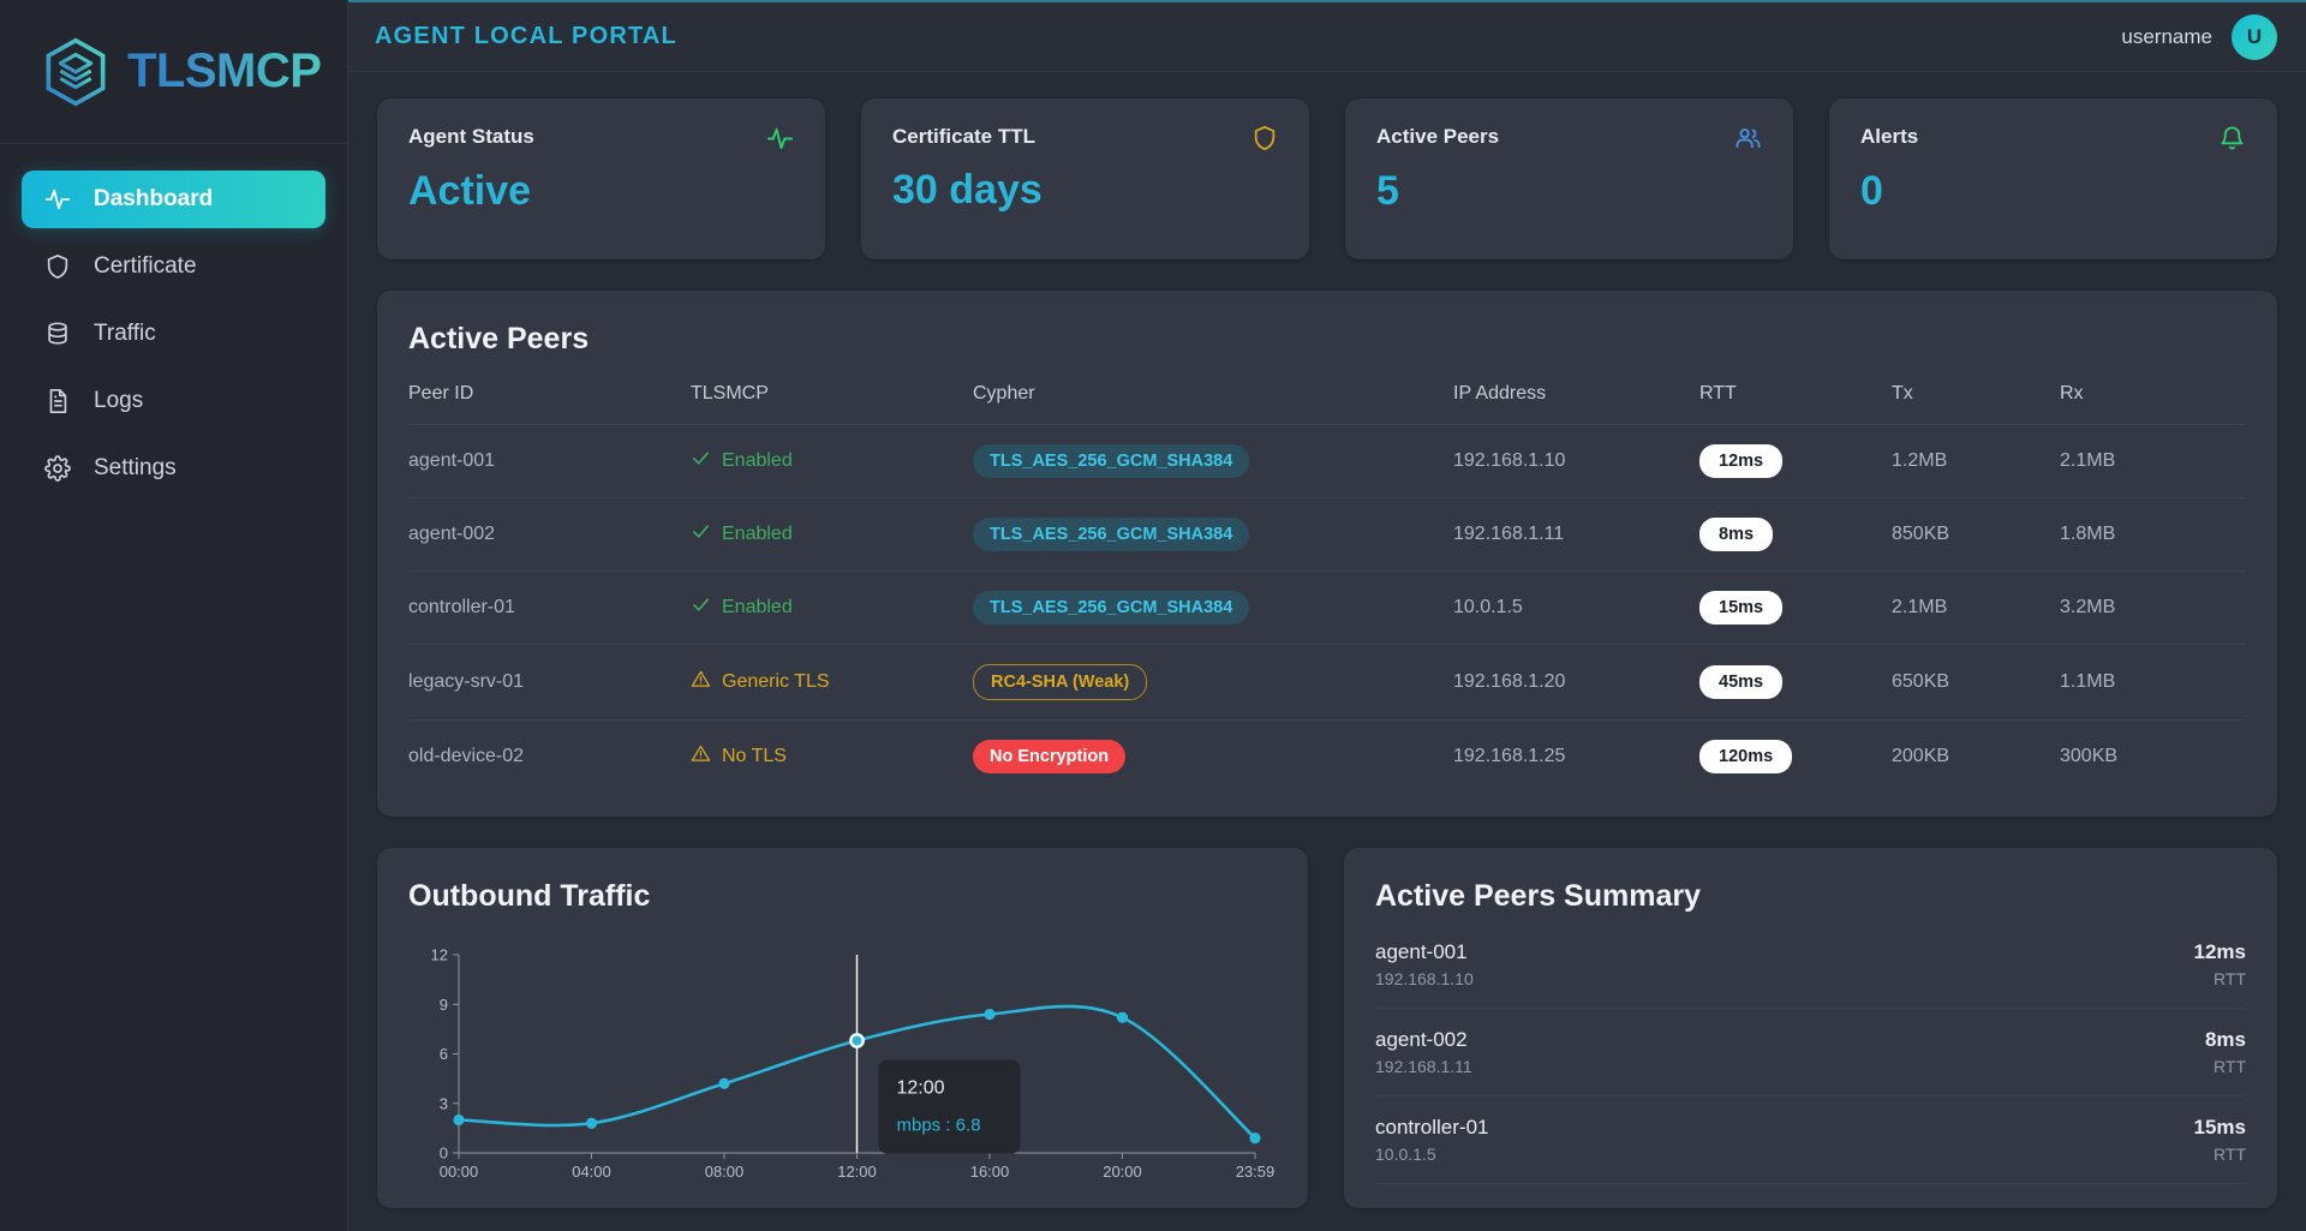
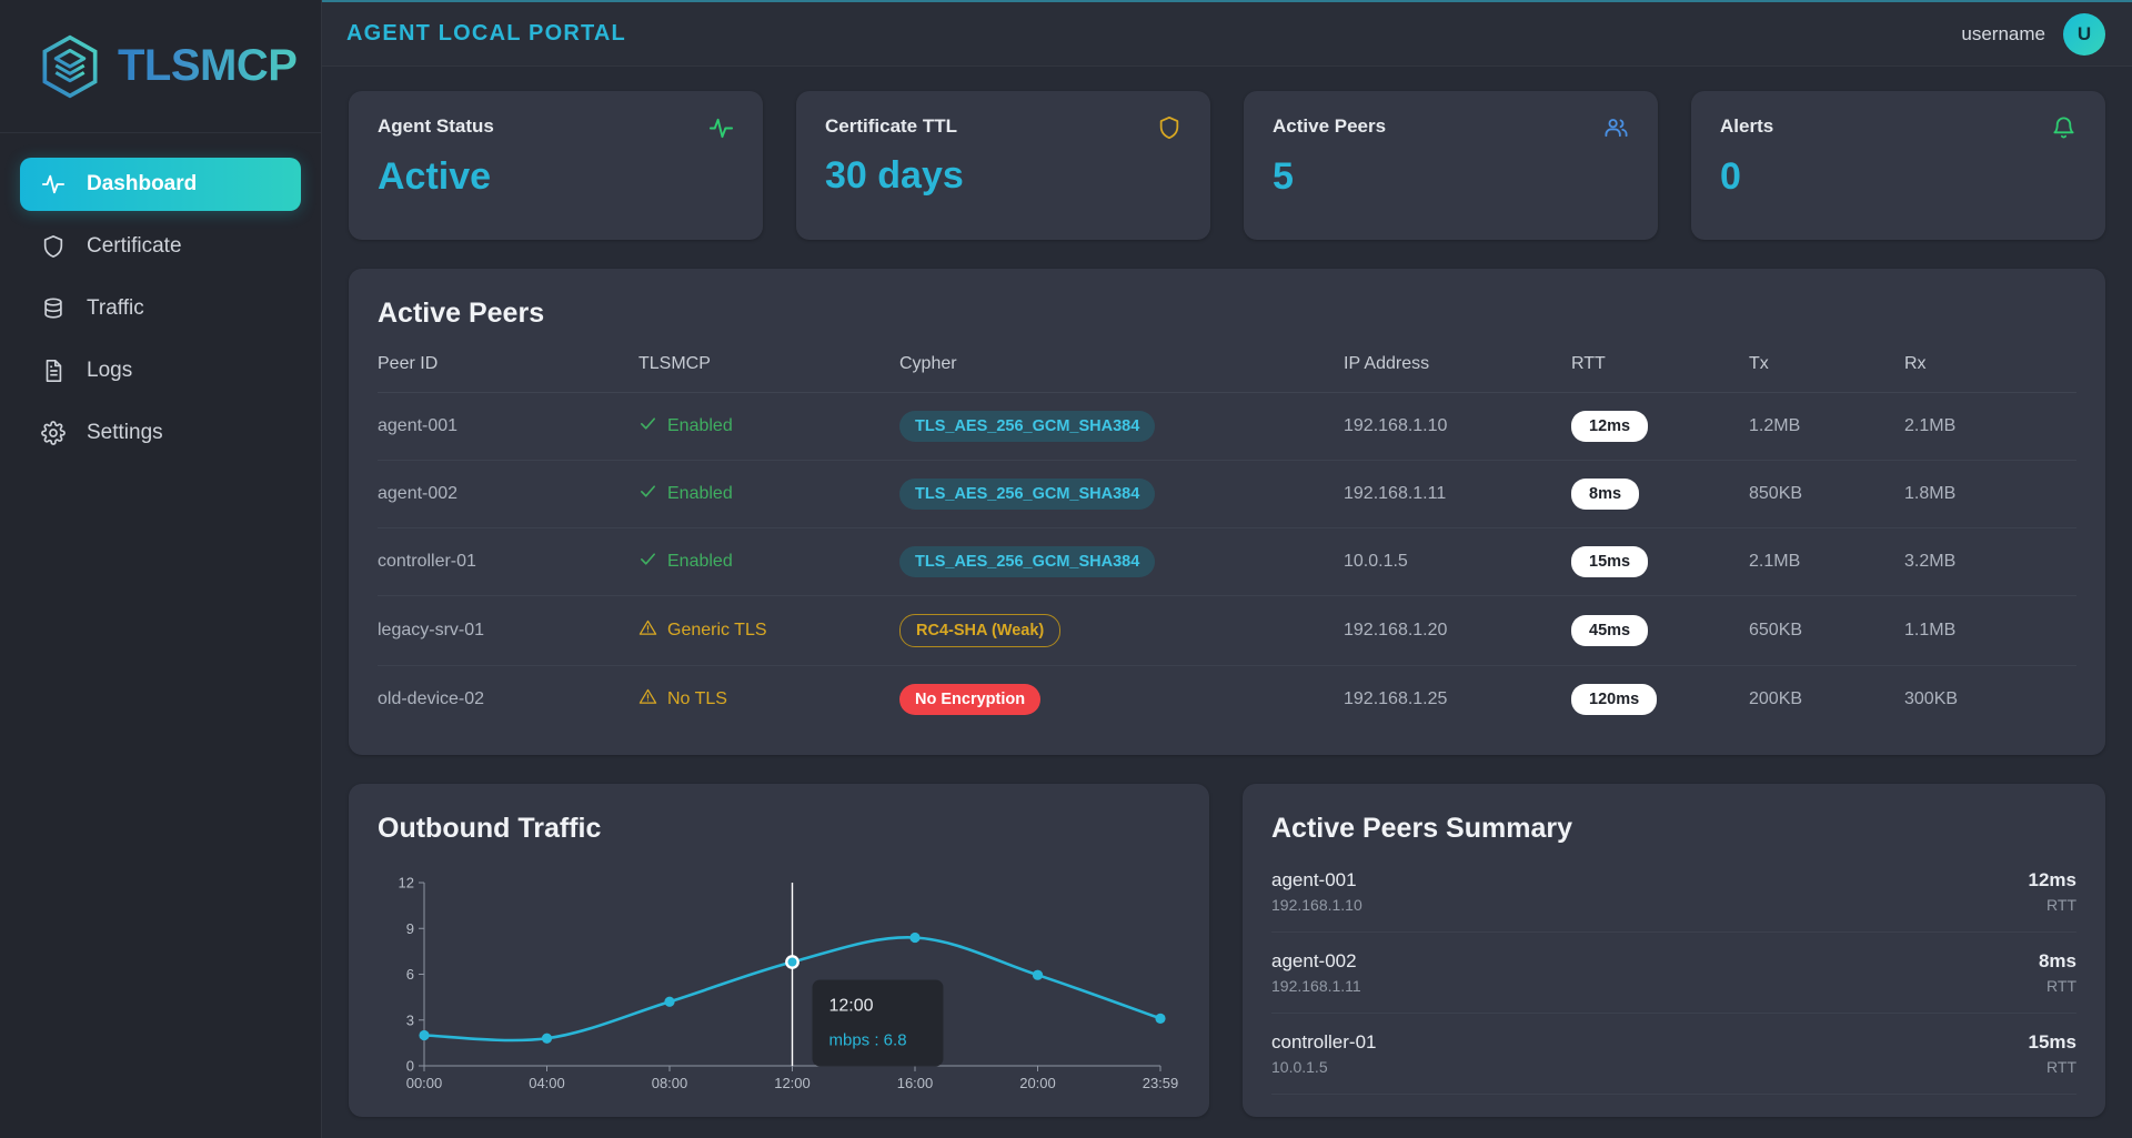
20:00: 8.2 -> 6.0
23:59: 0.9 -> 3.1
